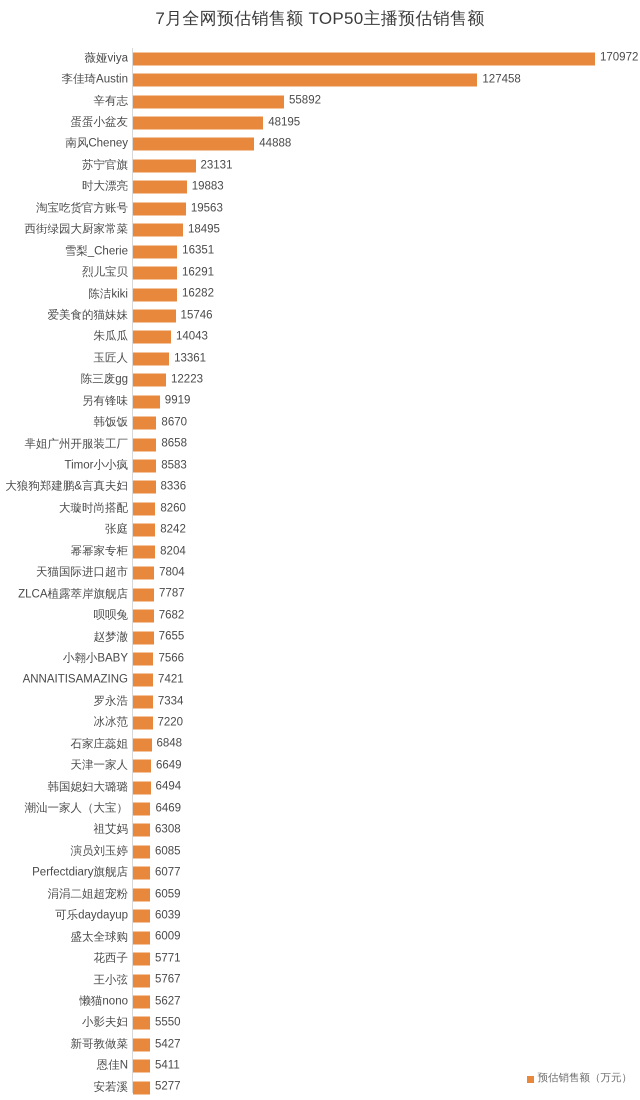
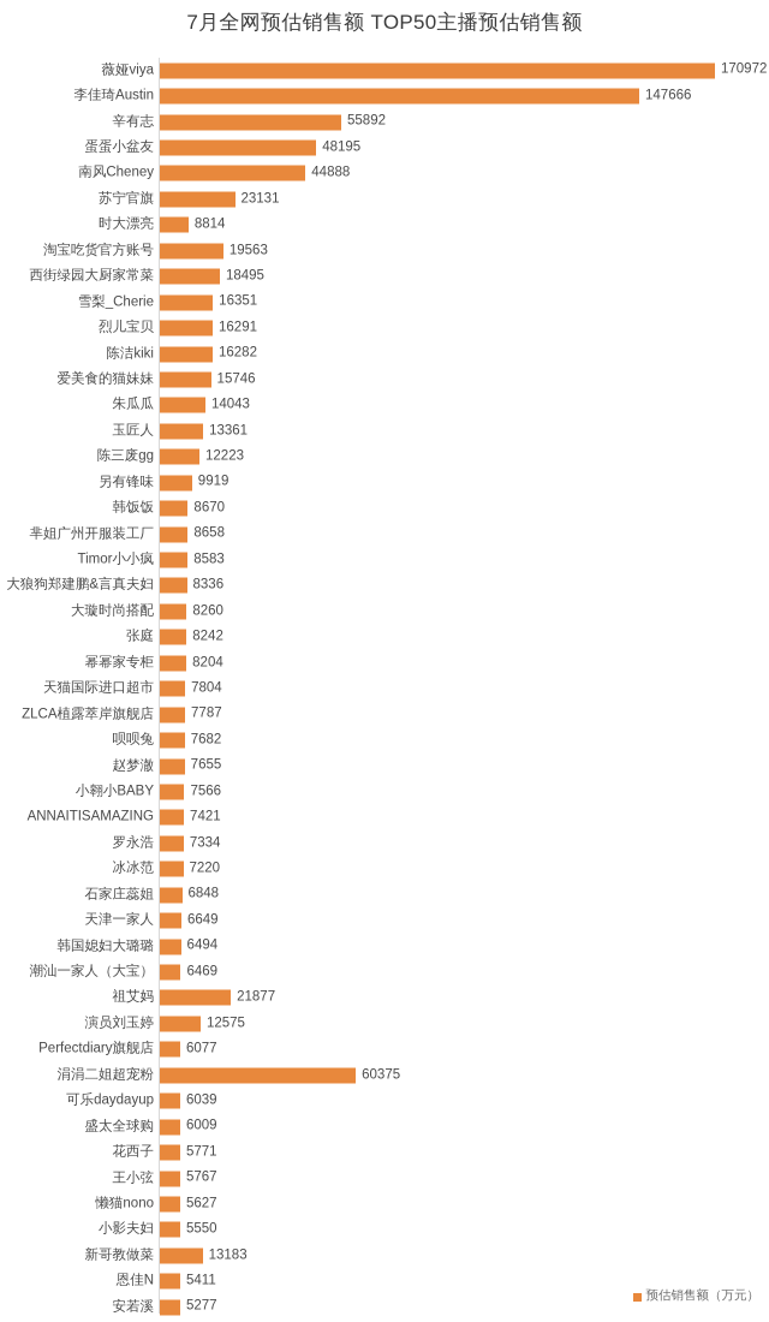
李佳琦Austin: 127458 -> 147666
时大漂亮: 19883 -> 8814
祖艾妈: 6308 -> 21877
演员刘玉婷: 6085 -> 12575
涓涓二姐超宠粉: 6059 -> 60375
新哥教做菜: 5427 -> 13183
